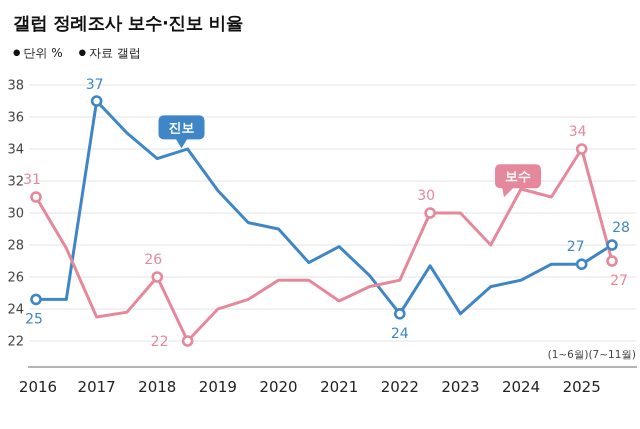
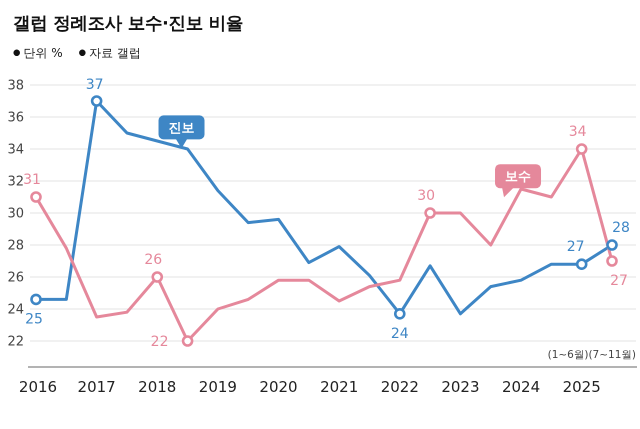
진보/2018: 33.4 -> 34.5
진보/2020: 29.0 -> 29.6
